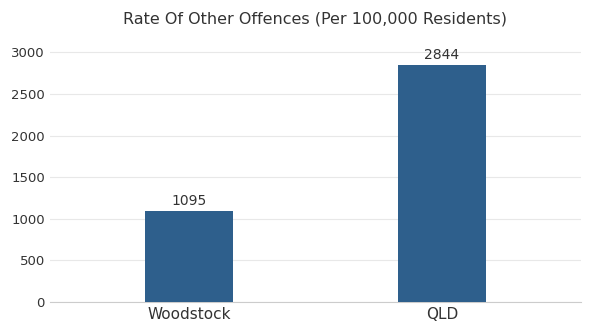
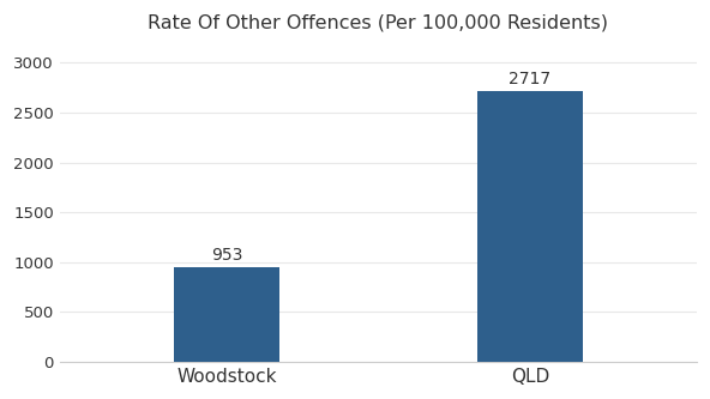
Woodstock: 1095 -> 953
QLD: 2844 -> 2717
